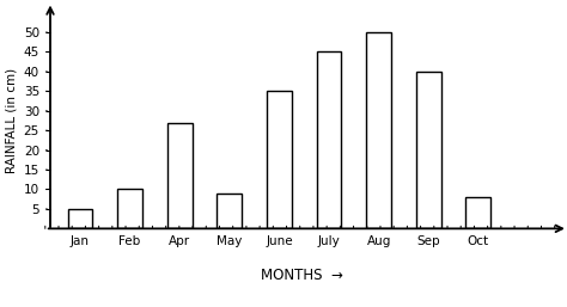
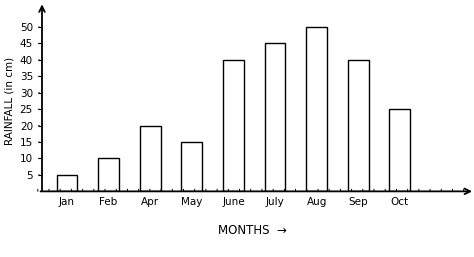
Apr: 27 -> 20
May: 9 -> 15
June: 35 -> 40
Oct: 8 -> 25
